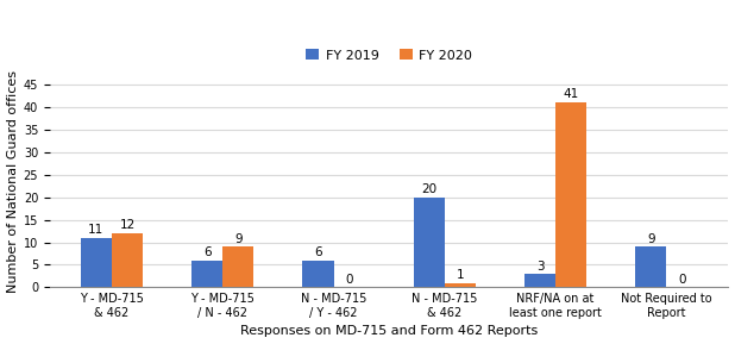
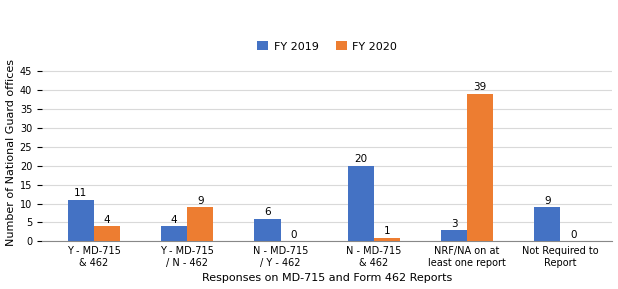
FY 2020/Y - MD-715 & 462: 12 -> 4
FY 2019/Y - MD-715 / N - 462: 6 -> 4
FY 2020/NRF/NA on at least one report: 41 -> 39
